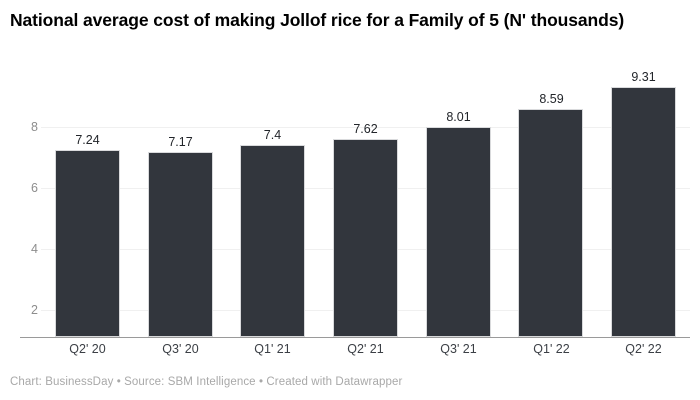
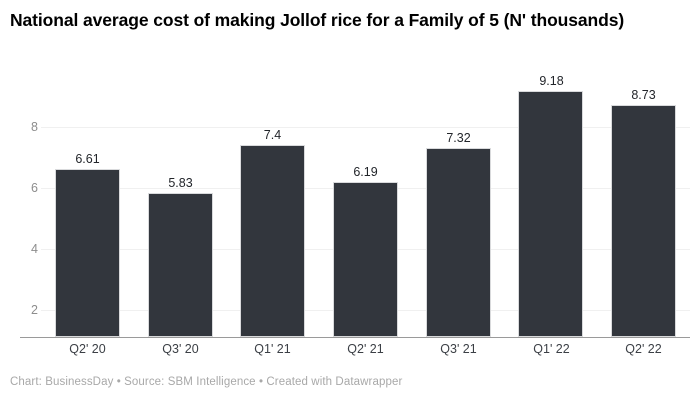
Q2' 20: 7.24 -> 6.61
Q3' 20: 7.17 -> 5.83
Q2' 21: 7.62 -> 6.19
Q3' 21: 8.01 -> 7.32
Q1' 22: 8.59 -> 9.18
Q2' 22: 9.31 -> 8.73
